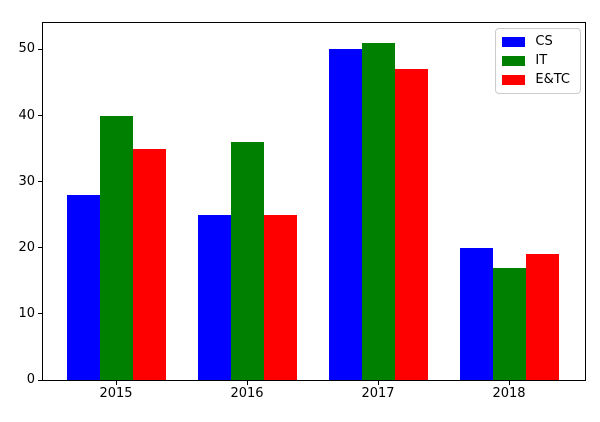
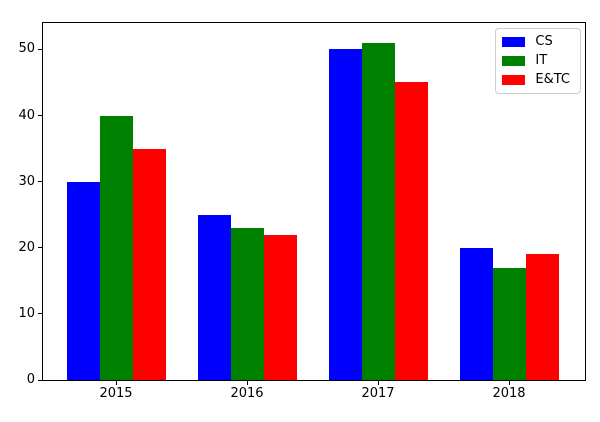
CS/2015: 28 -> 30
IT/2016: 36 -> 23
E&TC/2016: 25 -> 22
E&TC/2017: 47 -> 45
